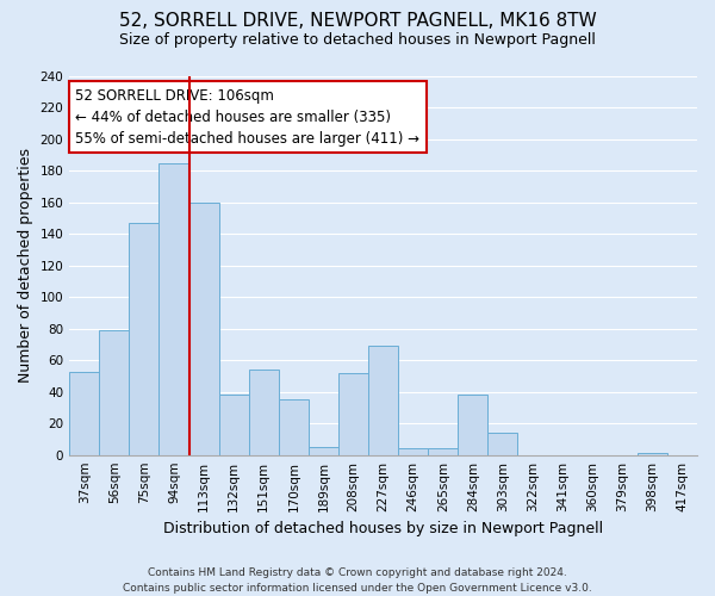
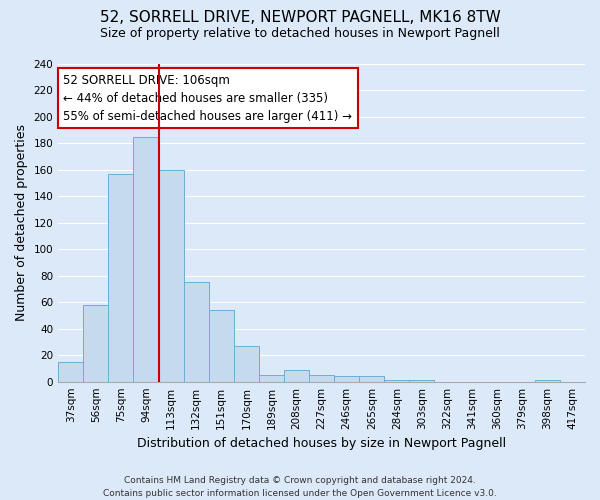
37sqm: 53 -> 15
56sqm: 79 -> 58
75sqm: 147 -> 157
132sqm: 38 -> 75
170sqm: 35 -> 27
208sqm: 52 -> 9
227sqm: 69 -> 5
284sqm: 38 -> 1
303sqm: 14 -> 1
